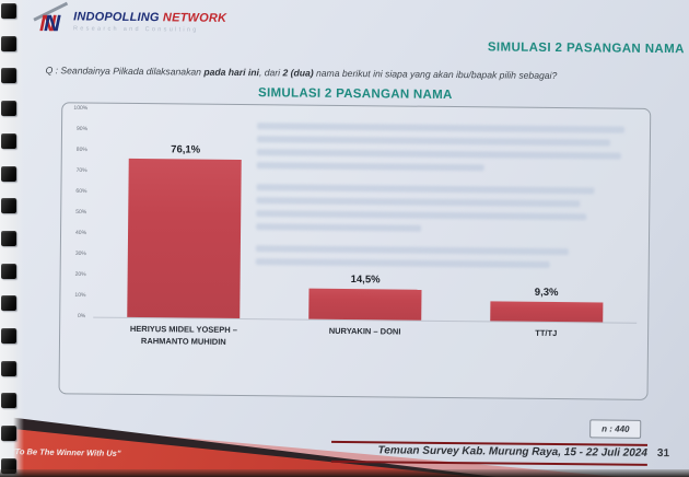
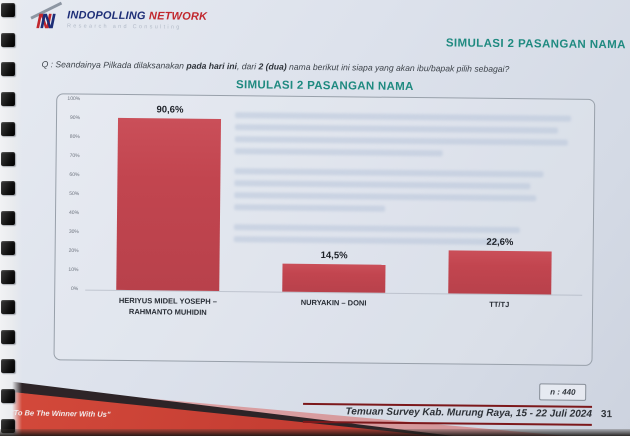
HERIYUS MIDEL YOSEPH – RAHMANTO MUHIDIN: 76,1% -> 90,6%
TT/TJ: 9,3% -> 22,6%
